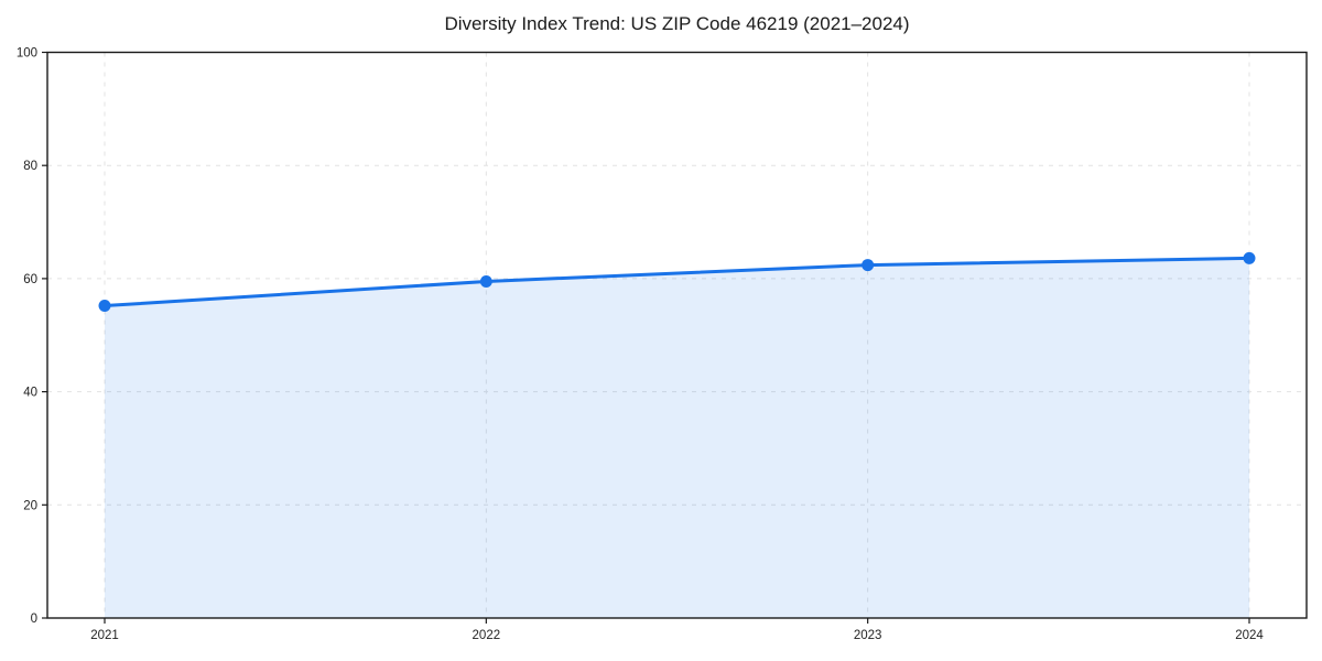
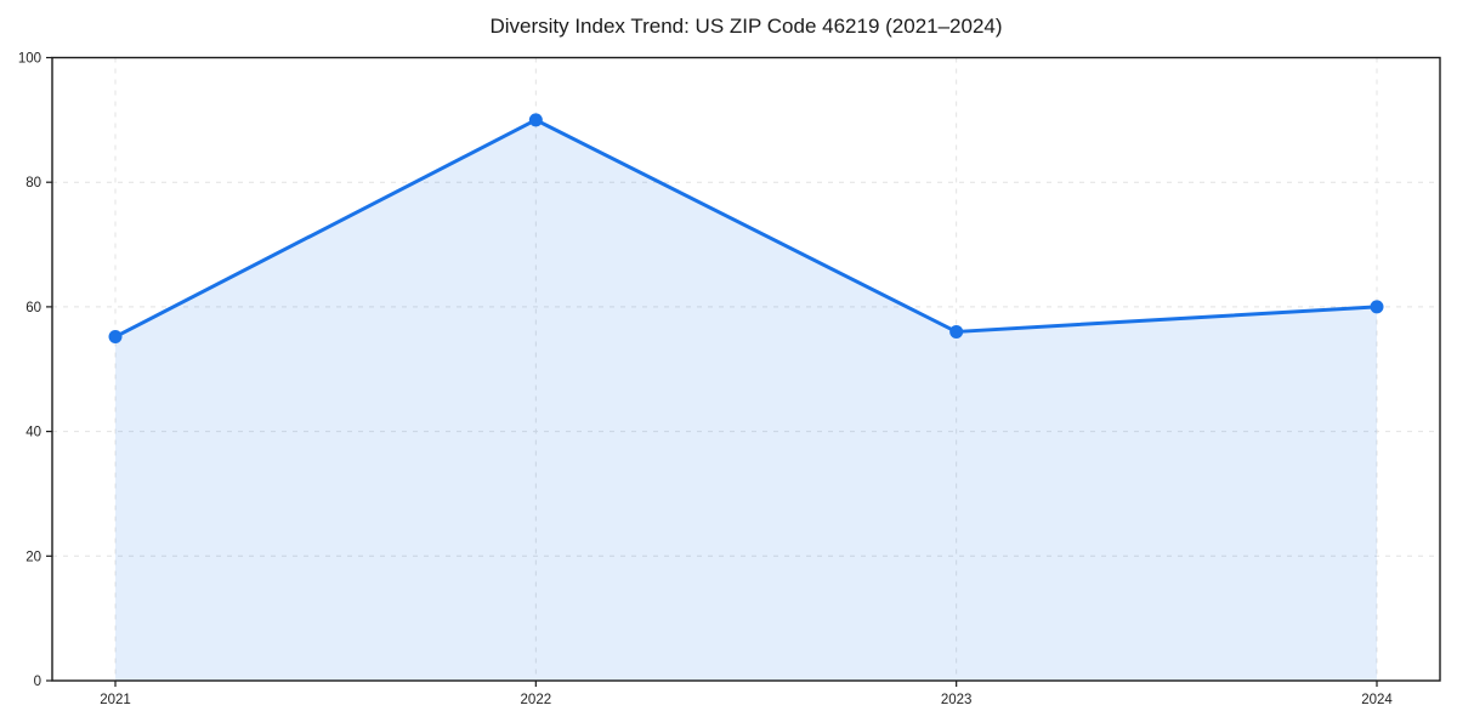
2022: 60 -> 90
2023: 62 -> 56
2024: 64 -> 60
